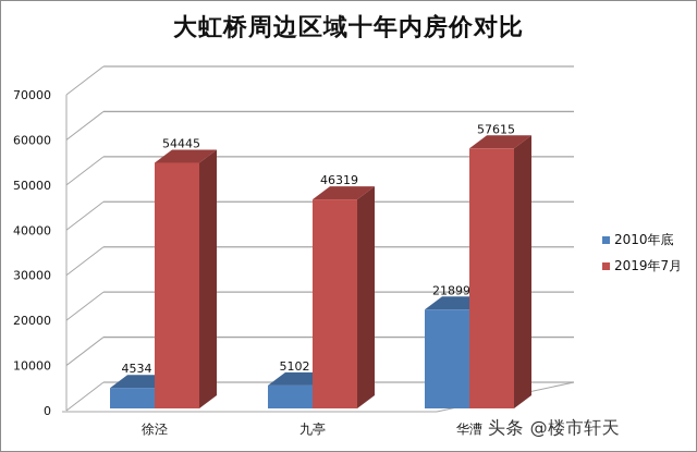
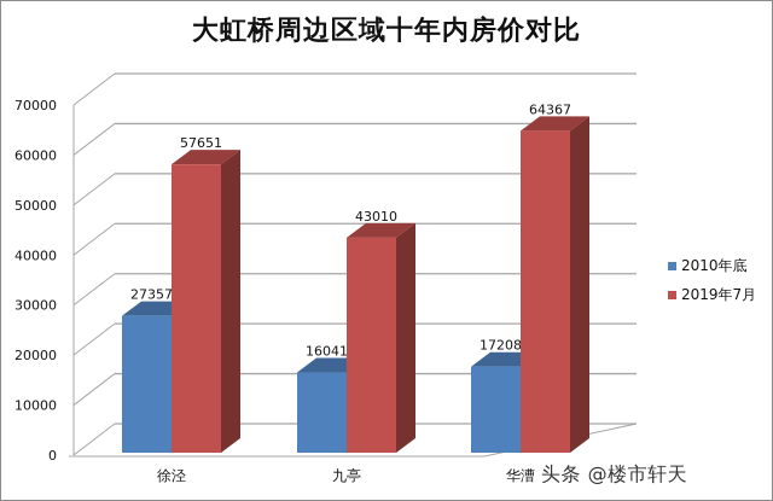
2010年底/徐泾: 4534 -> 27357
2019年7月/徐泾: 54445 -> 57651
2010年底/九亭: 5102 -> 16041
2019年7月/九亭: 46319 -> 43010
2010年底/华漕: 21899 -> 17208
2019年7月/华漕: 57615 -> 64367
